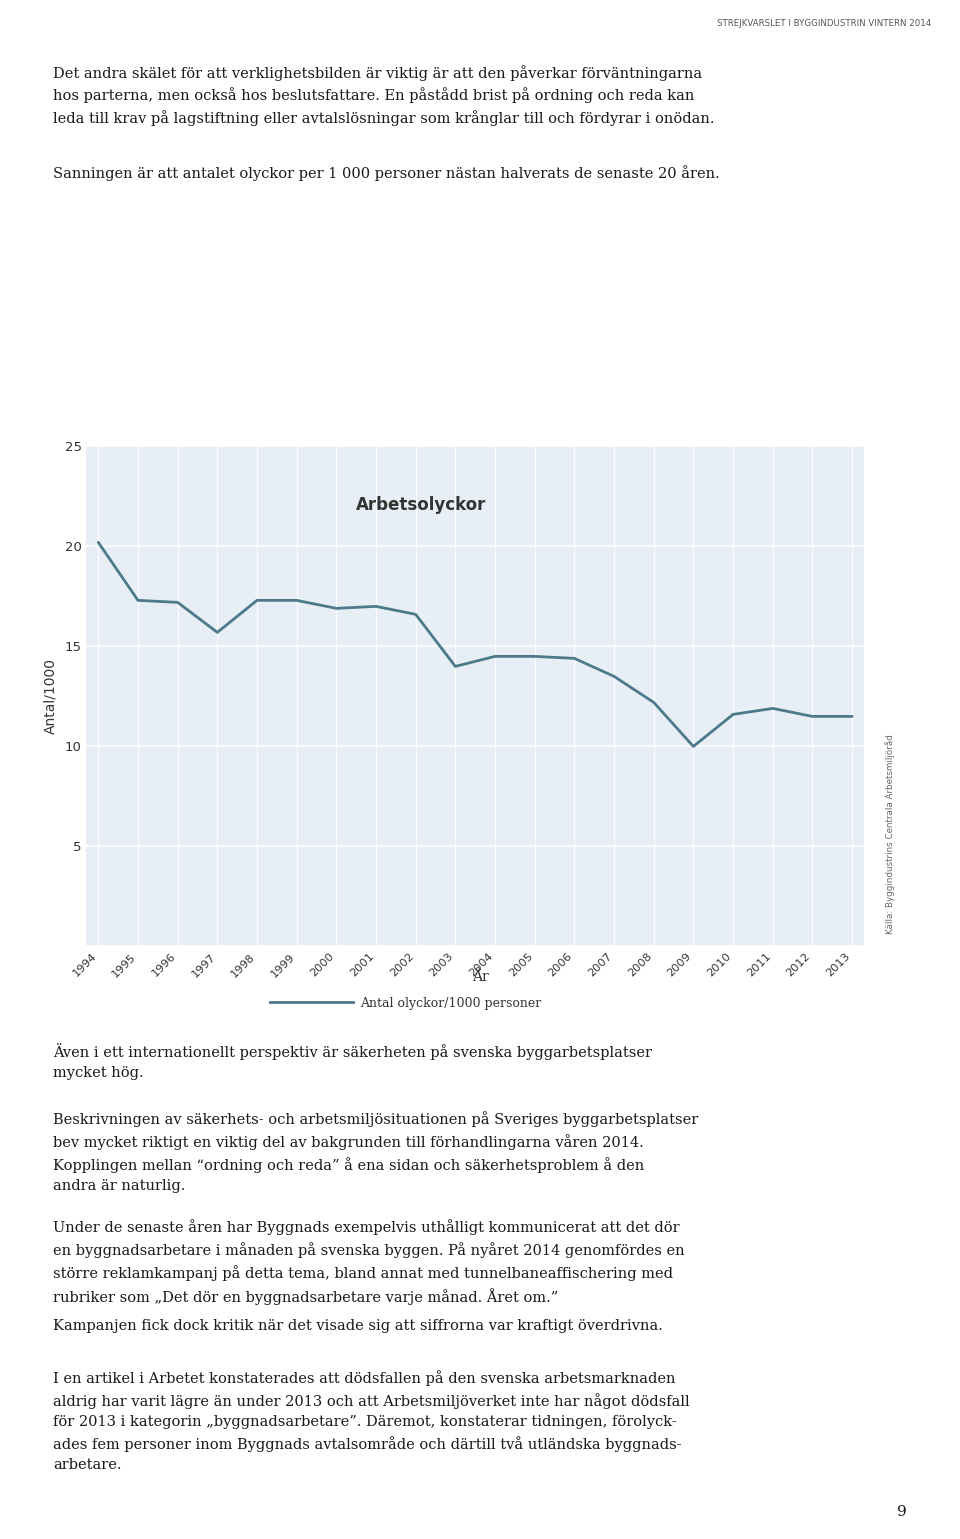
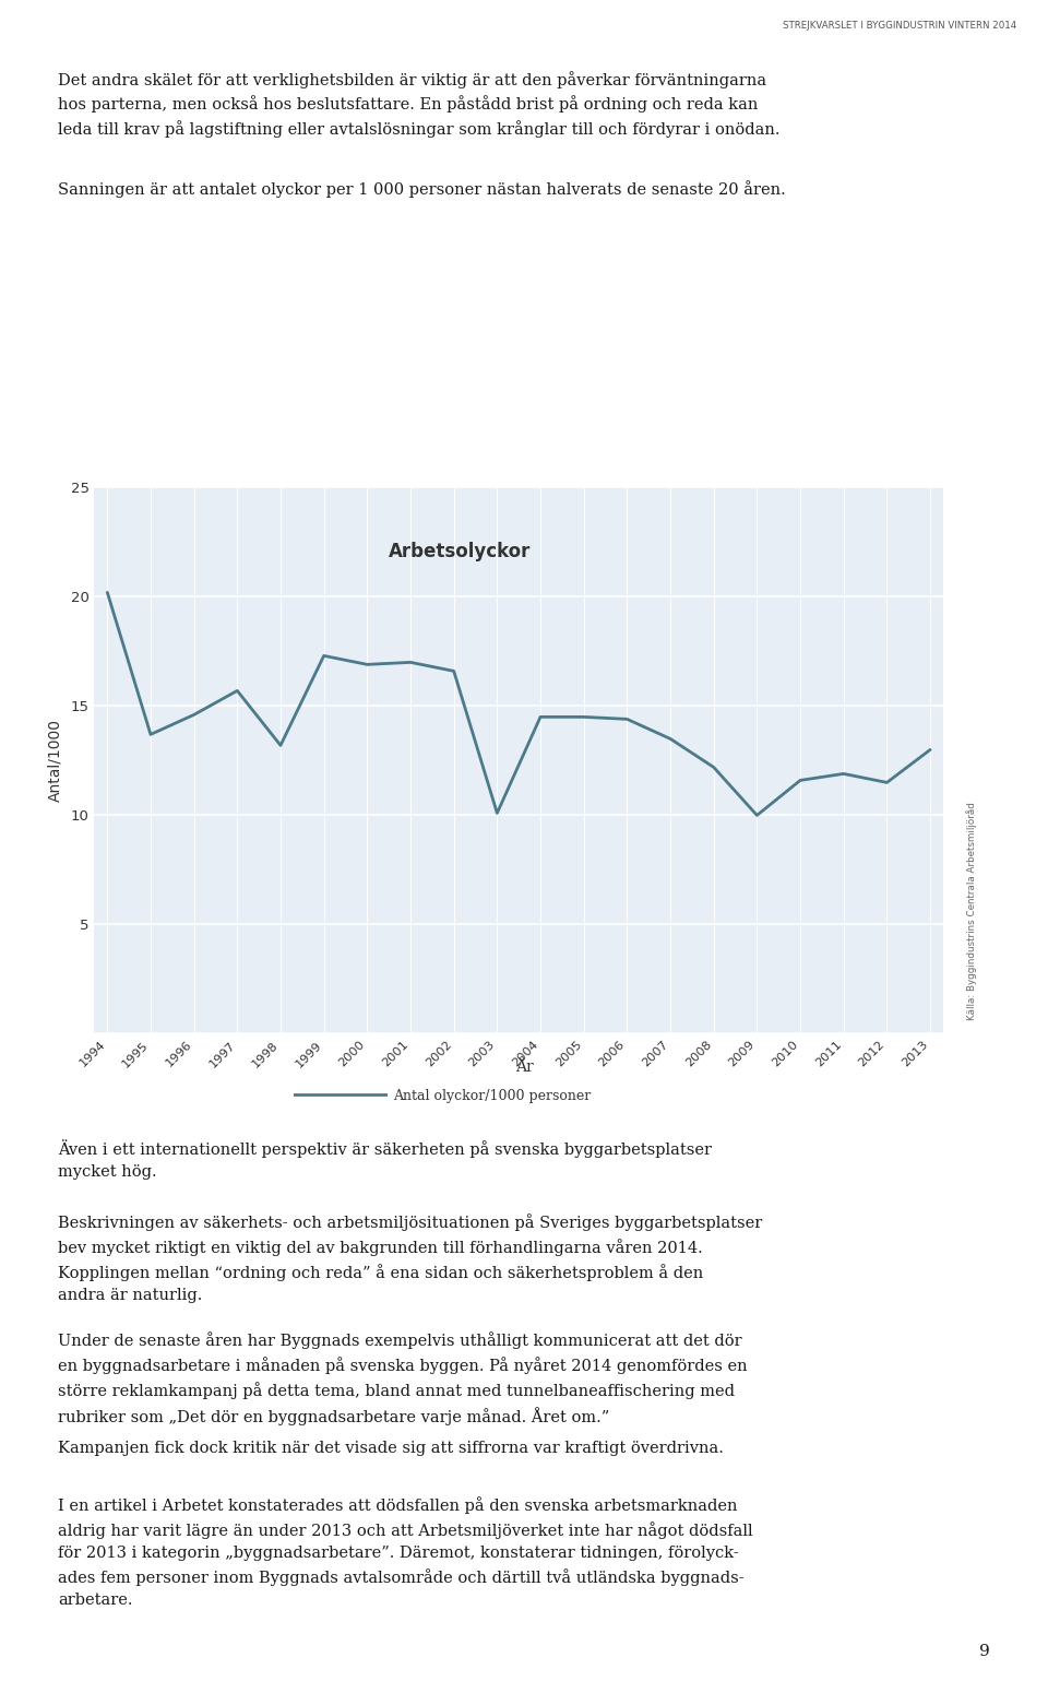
1995: 17.3 -> 13.7
1996: 17.2 -> 14.6
1998: 17.3 -> 13.2
2003: 14.0 -> 10.1
2013: 11.5 -> 13.0
